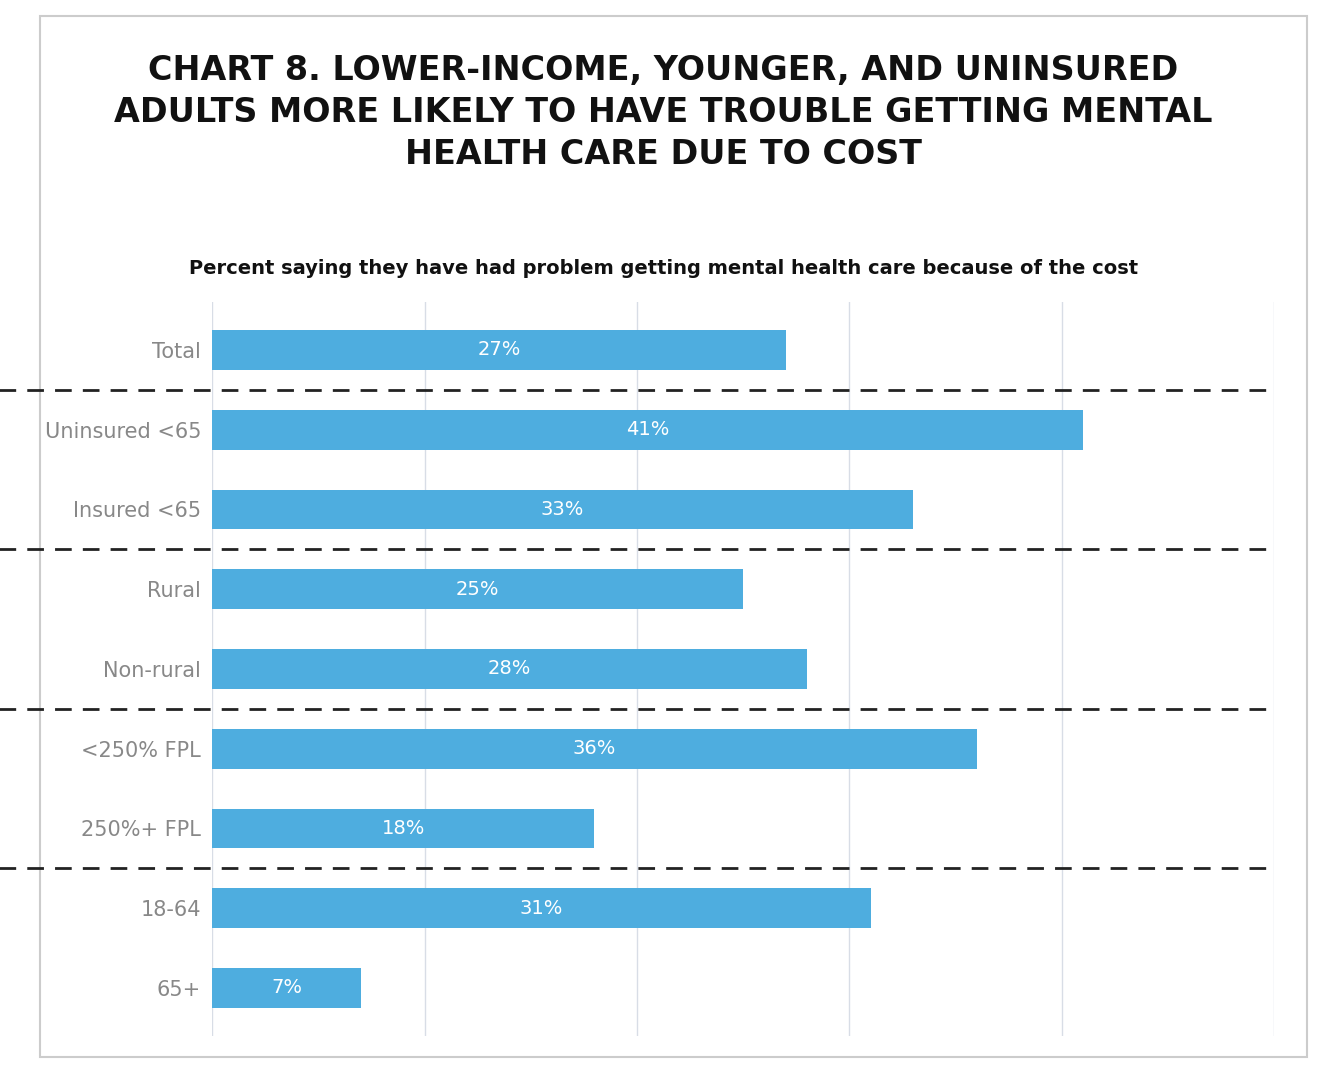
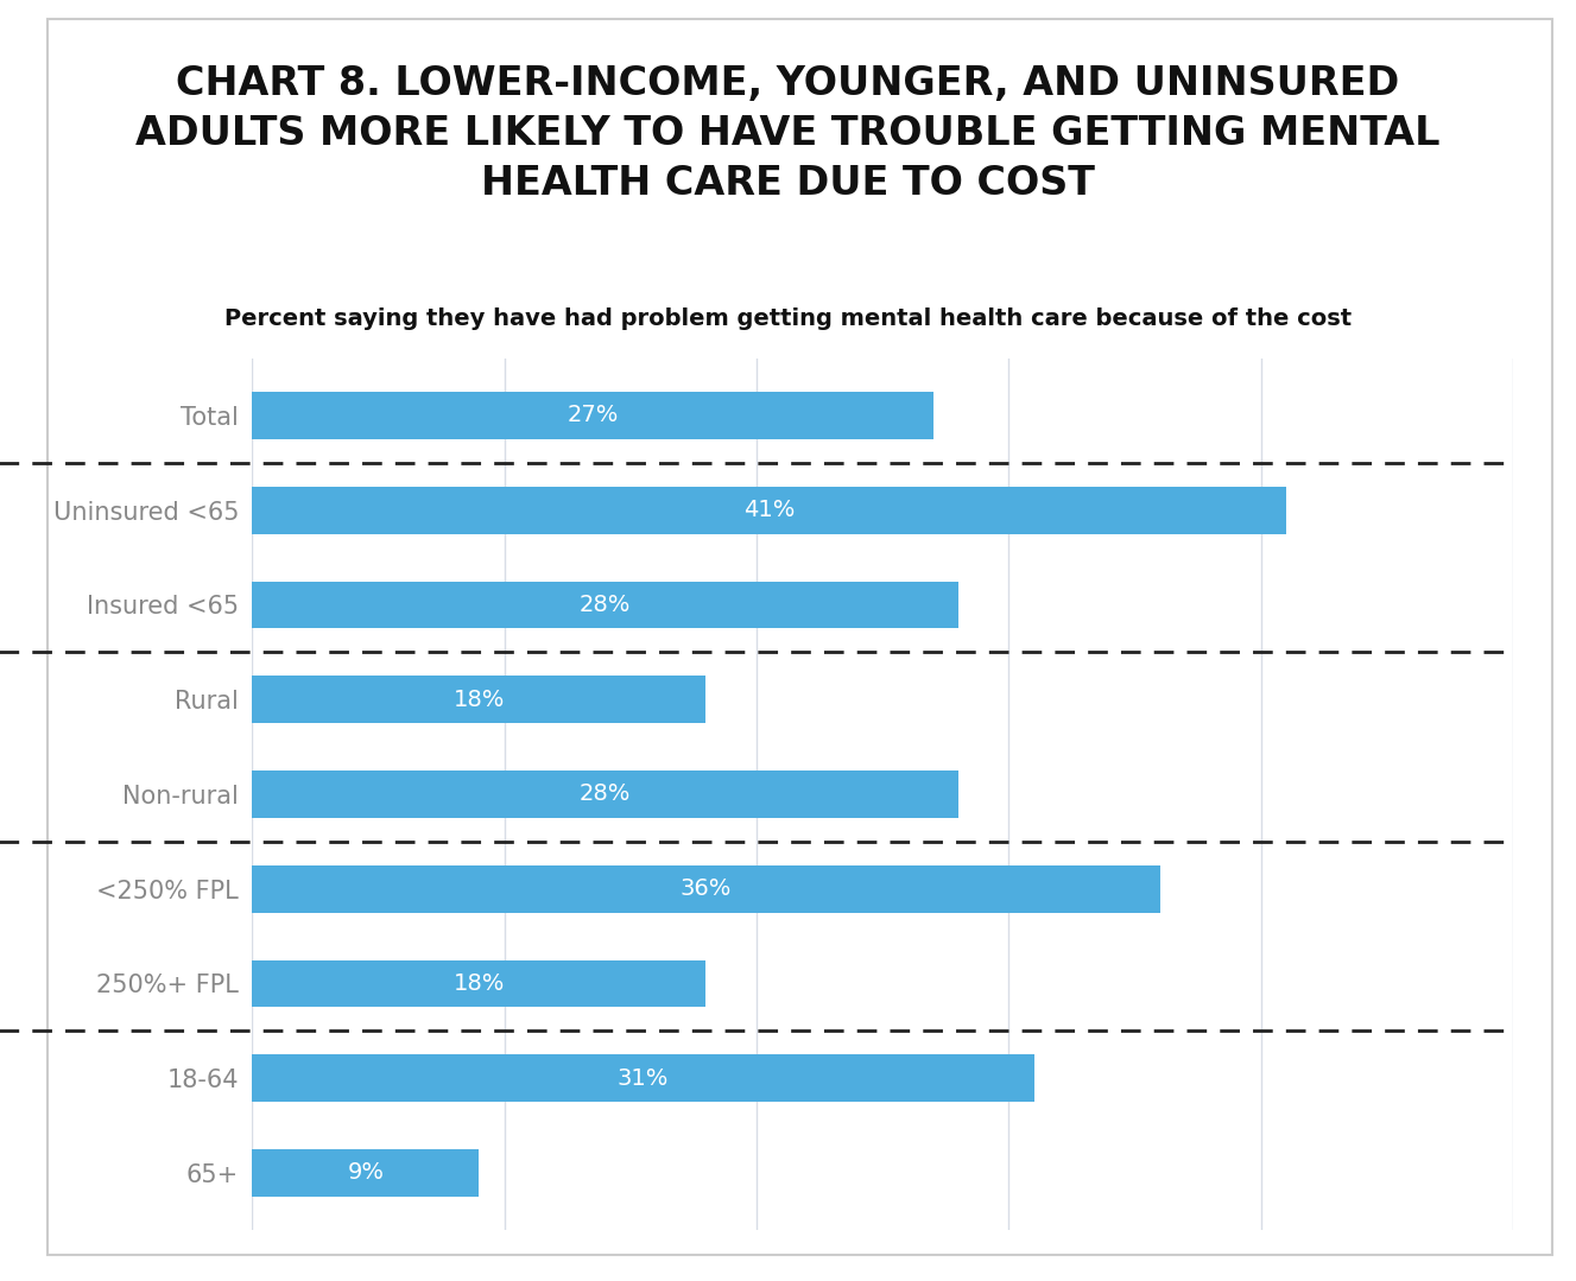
Insured <65: 33% -> 28%
Rural: 25% -> 18%
65+: 7% -> 9%
